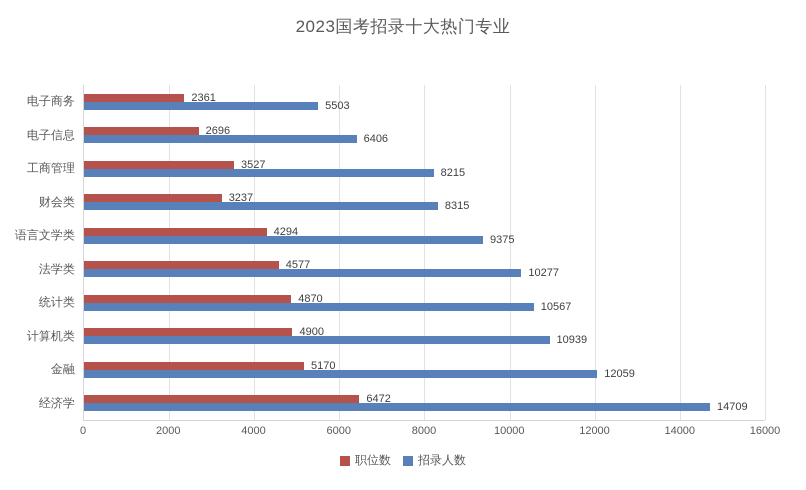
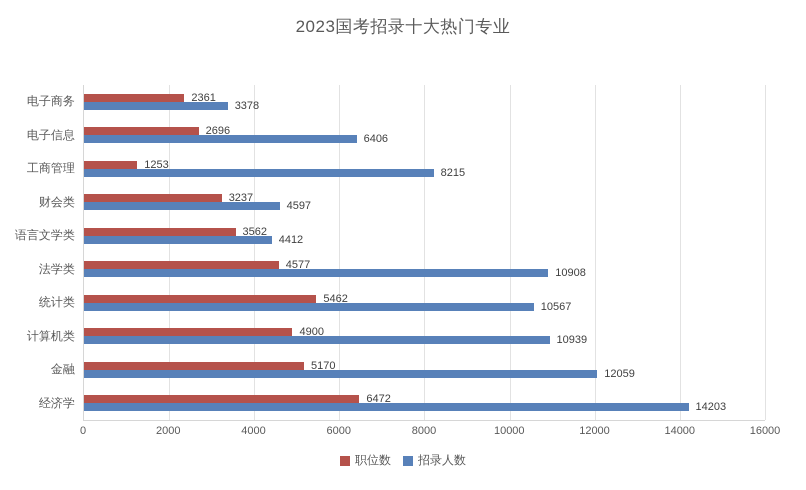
招录人数/电子商务: 5503 -> 3378
职位数/工商管理: 3527 -> 1253
招录人数/财会类: 8315 -> 4597
职位数/语言文学类: 4294 -> 3562
招录人数/语言文学类: 9375 -> 4412
招录人数/法学类: 10277 -> 10908
职位数/统计类: 4870 -> 5462
招录人数/经济学: 14709 -> 14203
